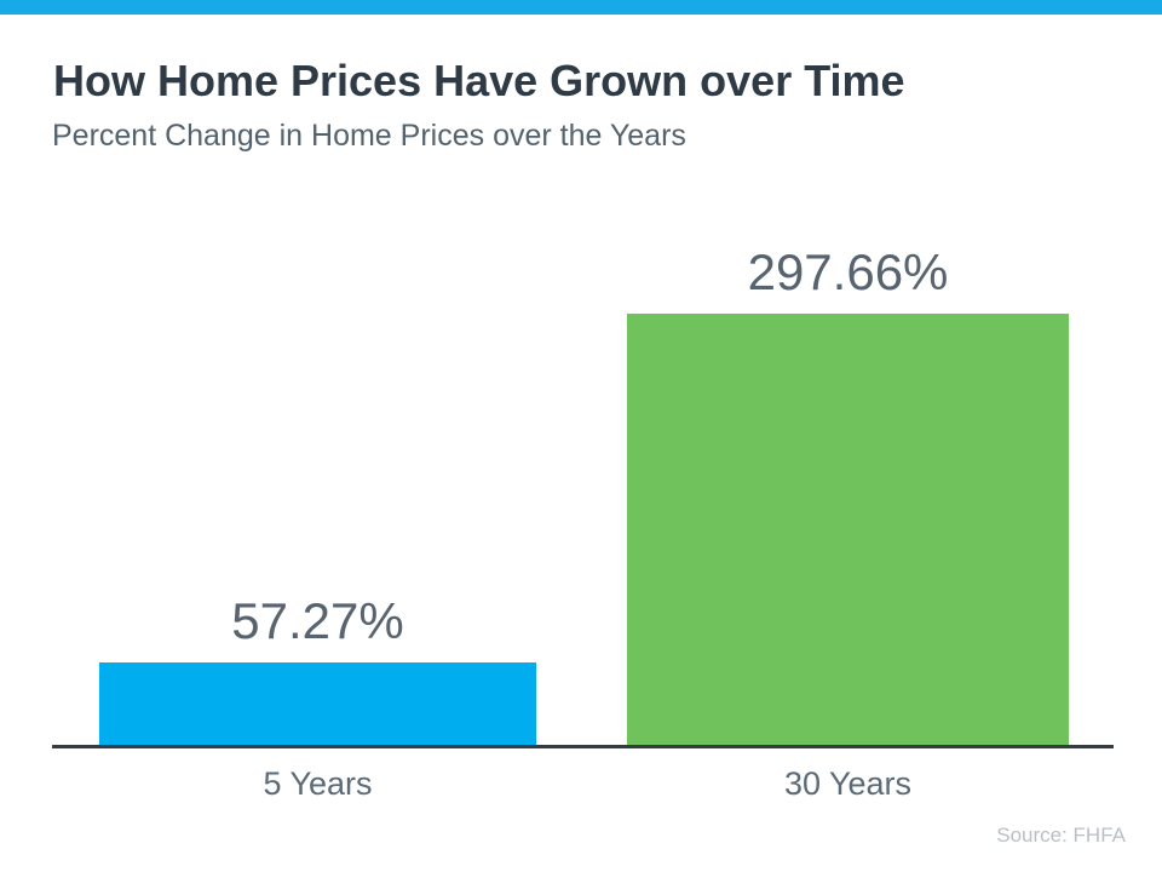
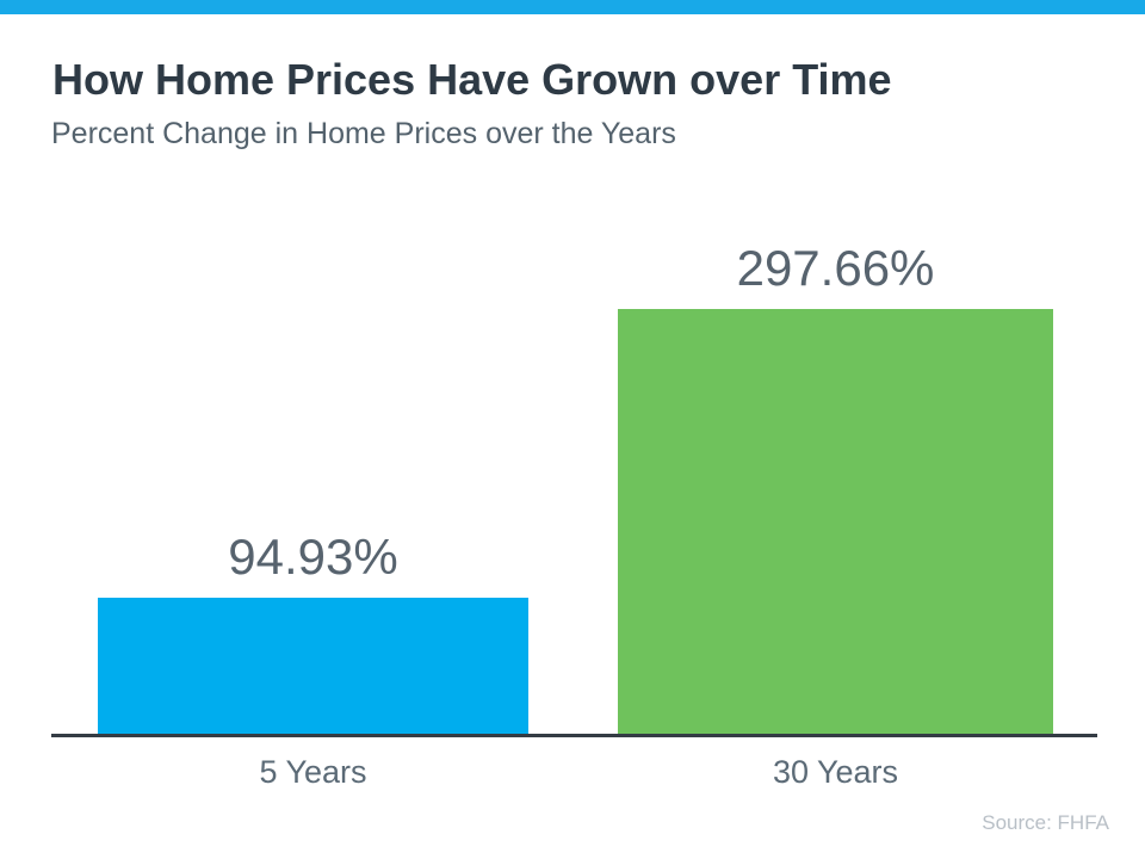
5 Years: 57.27% -> 94.93%
